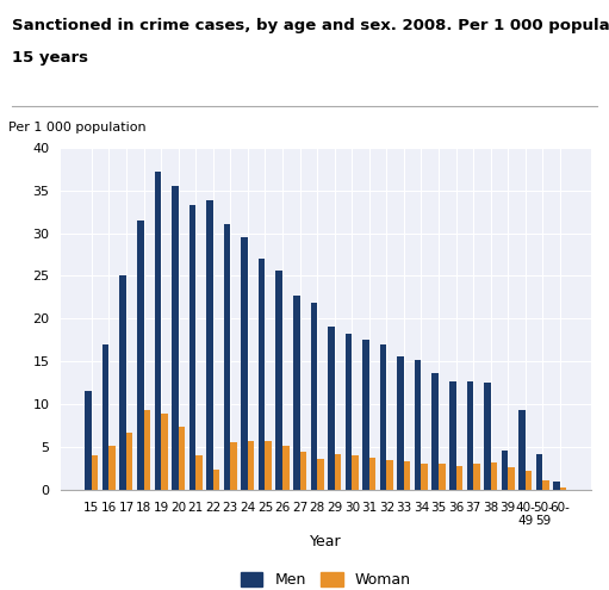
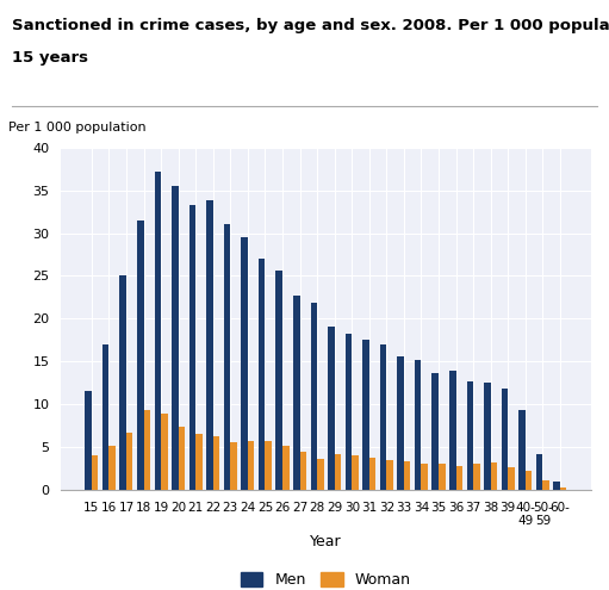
Woman/21: 4.0 -> 6.5
Woman/22: 2.4 -> 6.3
Men/36: 12.6 -> 13.9
Men/39: 4.6 -> 11.8
